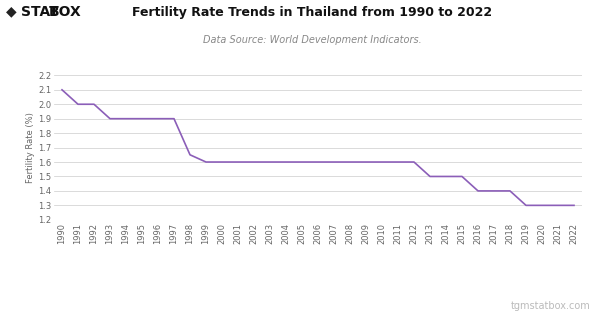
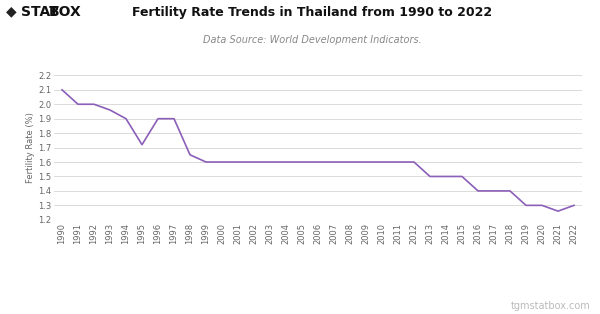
1993: 1.90 -> 1.96
1995: 1.90 -> 1.72
2021: 1.30 -> 1.26
